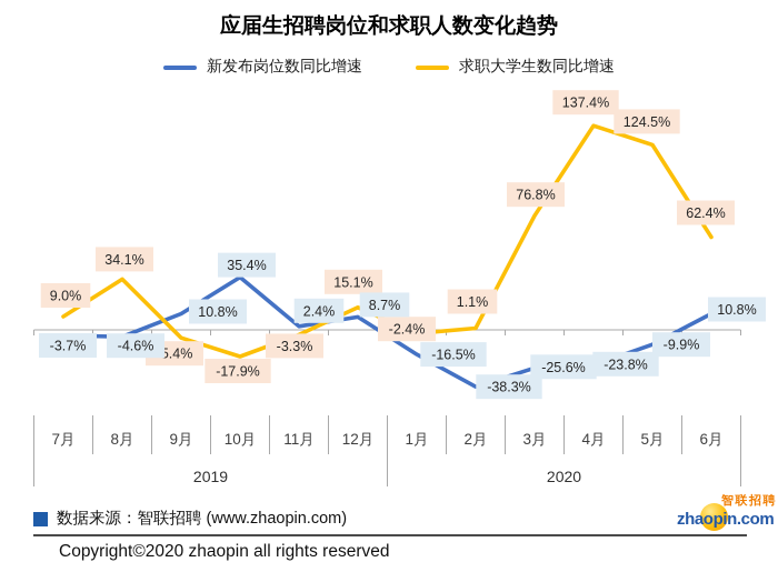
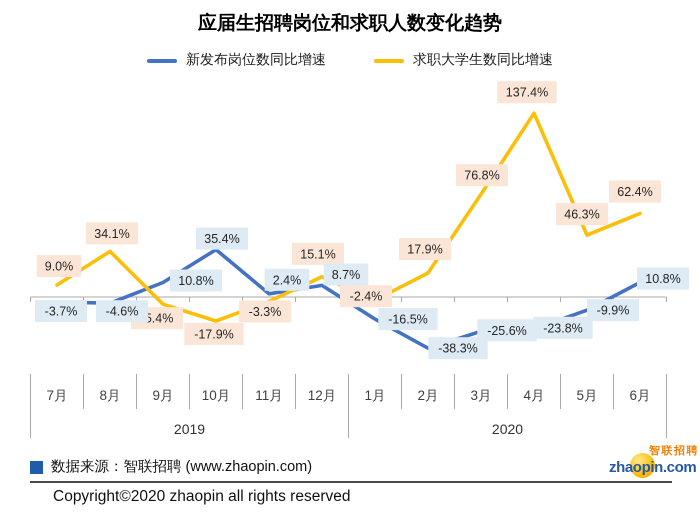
求职大学生数同比增速/2月: 1.1% -> 17.9%
求职大学生数同比增速/5月: 124.5% -> 46.3%
